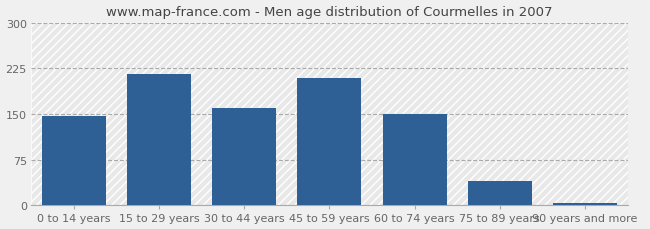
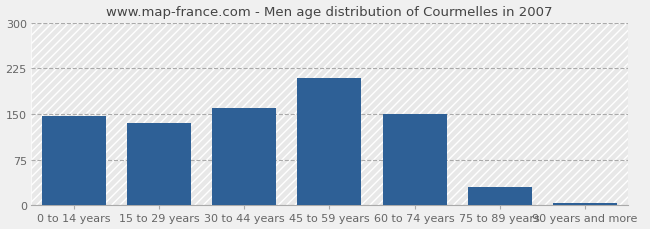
15 to 29 years: 216 -> 136
75 to 89 years: 40 -> 30
